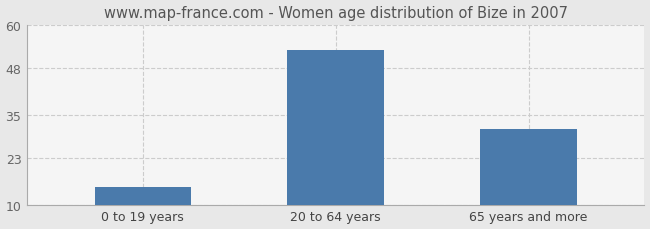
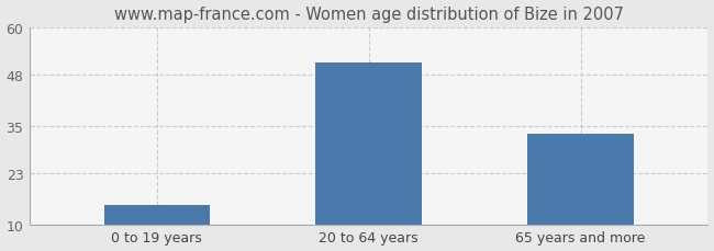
20 to 64 years: 53 -> 51
65 years and more: 31 -> 33
